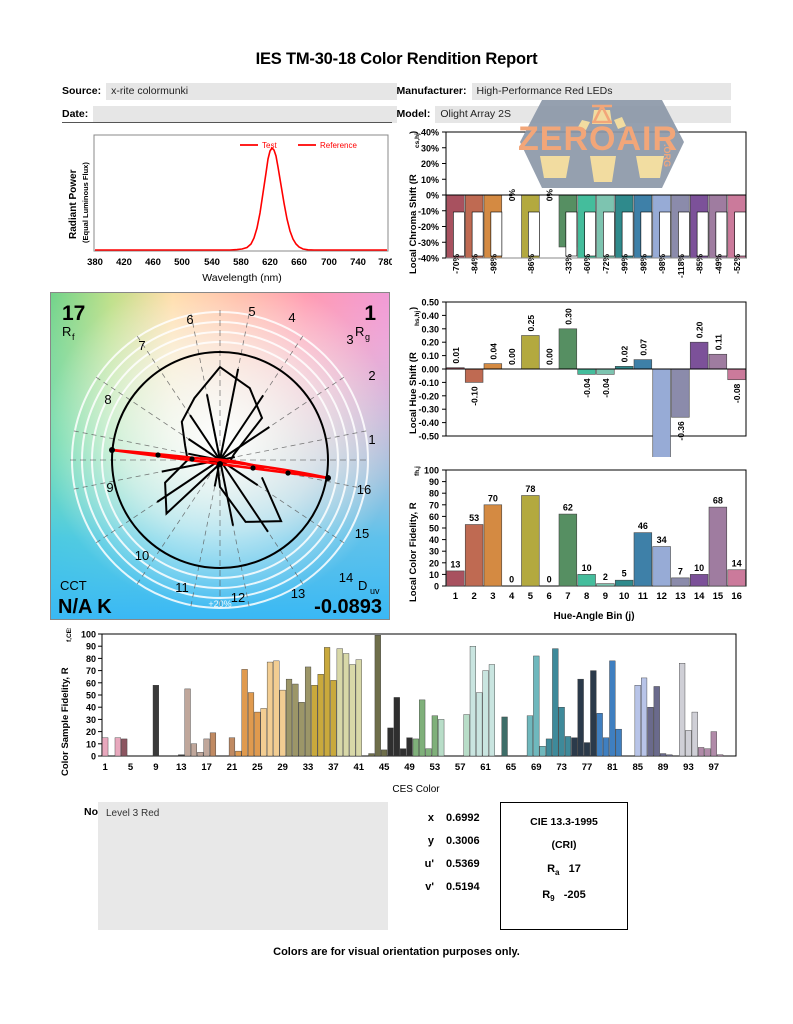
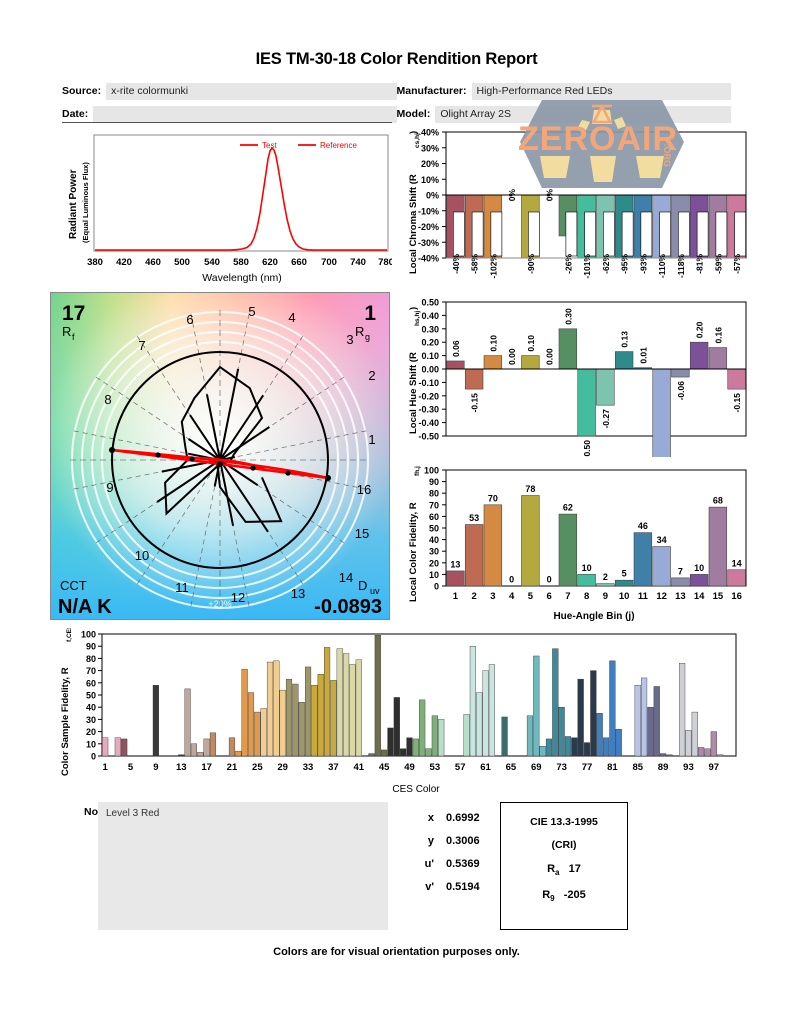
Local Chroma Shift (Rcs,hj)/1: -70% -> -40%
Local Chroma Shift (Rcs,hj)/2: -84% -> -58%
Local Chroma Shift (Rcs,hj)/3: -98% -> -102%
Local Chroma Shift (Rcs,hj)/5: -86% -> -90%
Local Chroma Shift (Rcs,hj)/7: -33% -> -26%
Local Chroma Shift (Rcs,hj)/8: -60% -> -101%
Local Chroma Shift (Rcs,hj)/9: -72% -> -62%
Local Chroma Shift (Rcs,hj)/10: -99% -> -95%
Local Chroma Shift (Rcs,hj)/11: -98% -> -93%
Local Chroma Shift (Rcs,hj)/12: -98% -> -110%
Local Chroma Shift (Rcs,hj)/14: -85% -> -81%
Local Chroma Shift (Rcs,hj)/15: -49% -> -59%
Local Chroma Shift (Rcs,hj)/16: -52% -> -57%
Local Hue Shift (Rhs,hj)/1: 0.01 -> 0.06
Local Hue Shift (Rhs,hj)/2: -0.10 -> -0.15
Local Hue Shift (Rhs,hj)/3: 0.04 -> 0.10
Local Hue Shift (Rhs,hj)/5: 0.25 -> 0.10
Local Hue Shift (Rhs,hj)/8: -0.04 -> -0.50
Local Hue Shift (Rhs,hj)/9: -0.04 -> -0.27
Local Hue Shift (Rhs,hj)/10: 0.02 -> 0.13
Local Hue Shift (Rhs,hj)/11: 0.07 -> 0.01
Local Hue Shift (Rhs,hj)/13: -0.36 -> -0.06
Local Hue Shift (Rhs,hj)/15: 0.11 -> 0.16
Local Hue Shift (Rhs,hj)/16: -0.08 -> -0.15
